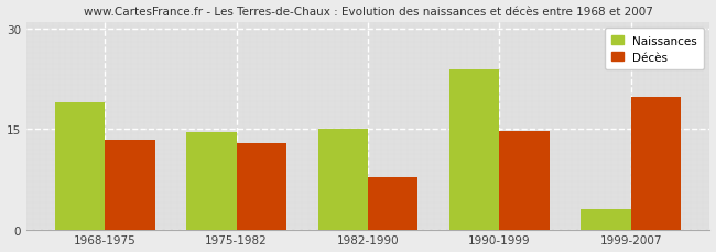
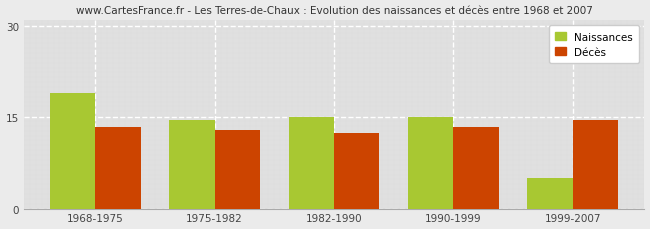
Décès/1982-1990: 7.8 -> 12.5
Naissances/1990-1999: 24.0 -> 15.0
Décès/1990-1999: 14.8 -> 13.5
Naissances/1999-2007: 3.0 -> 5.0
Décès/1999-2007: 19.8 -> 14.5
